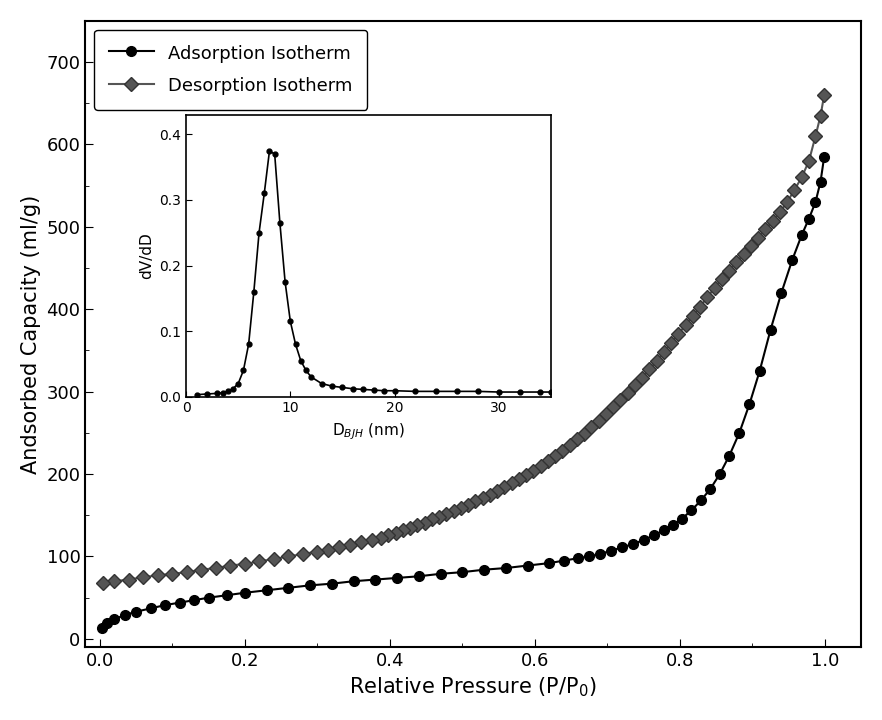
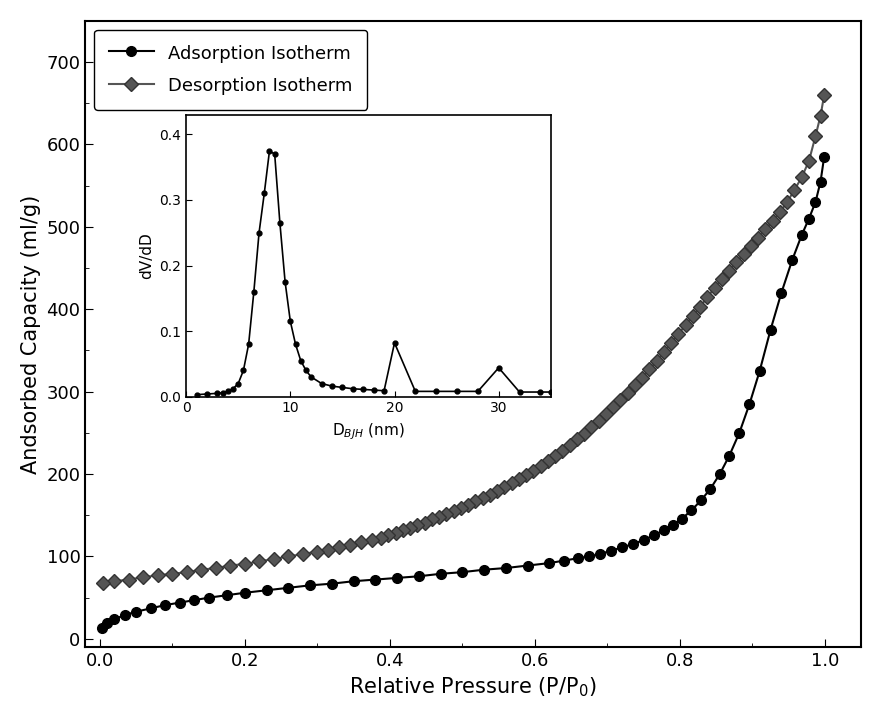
20: 0.009 -> 0.082
30: 0.007 -> 0.044
